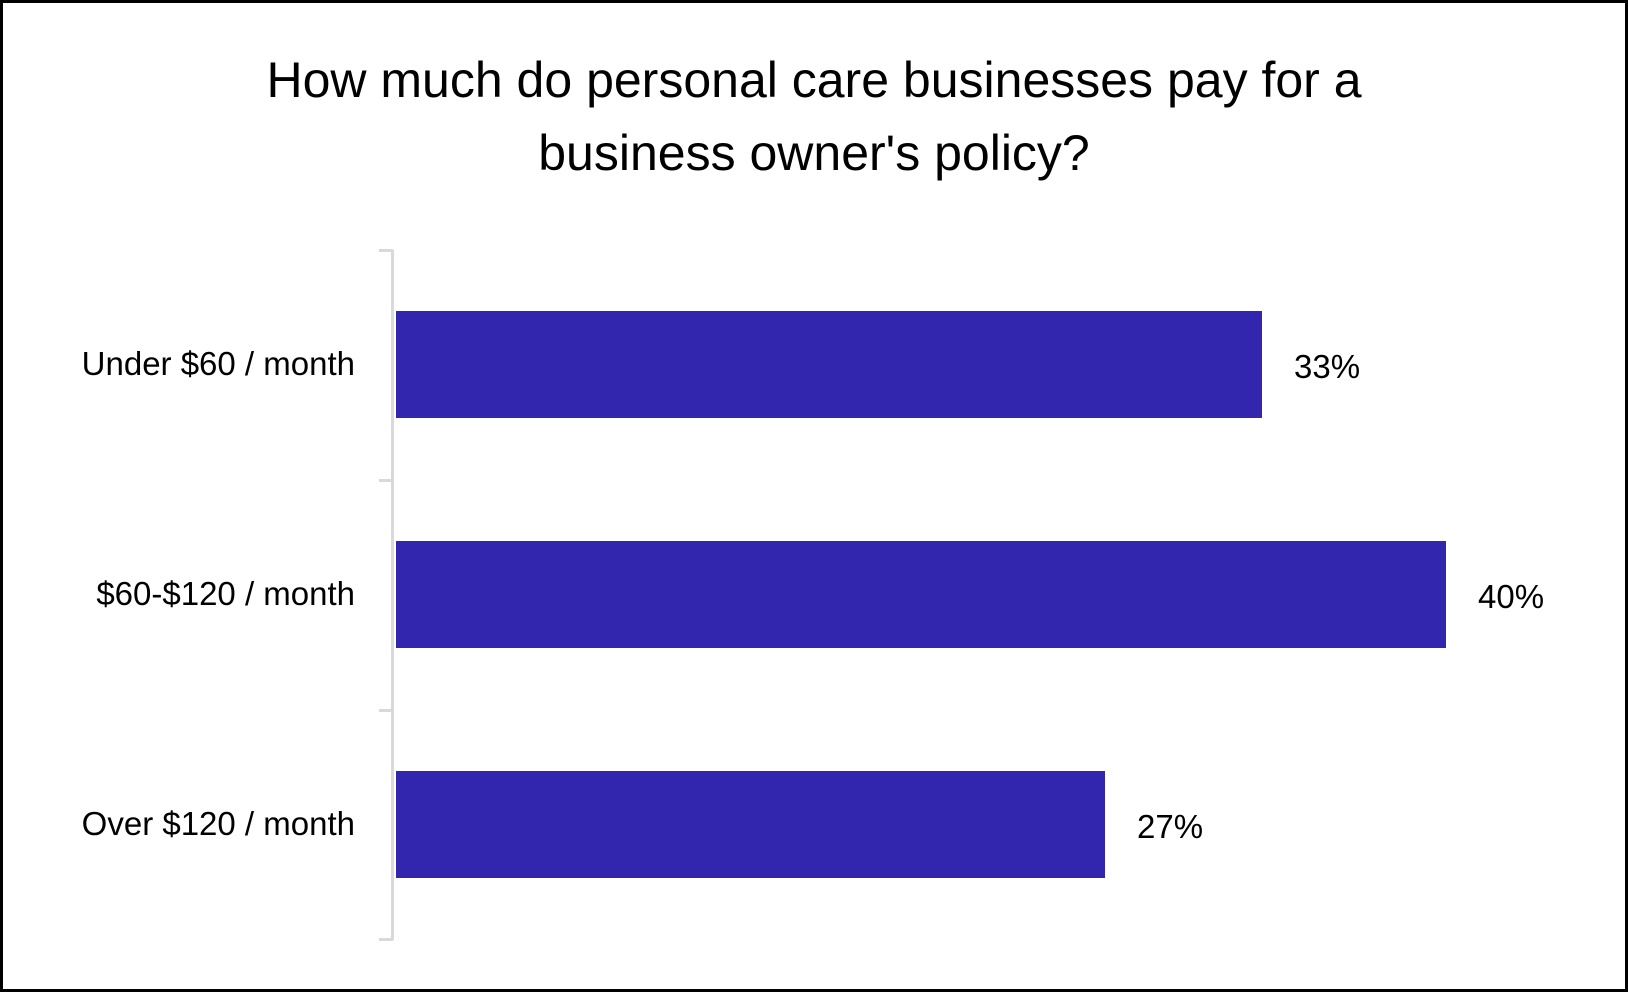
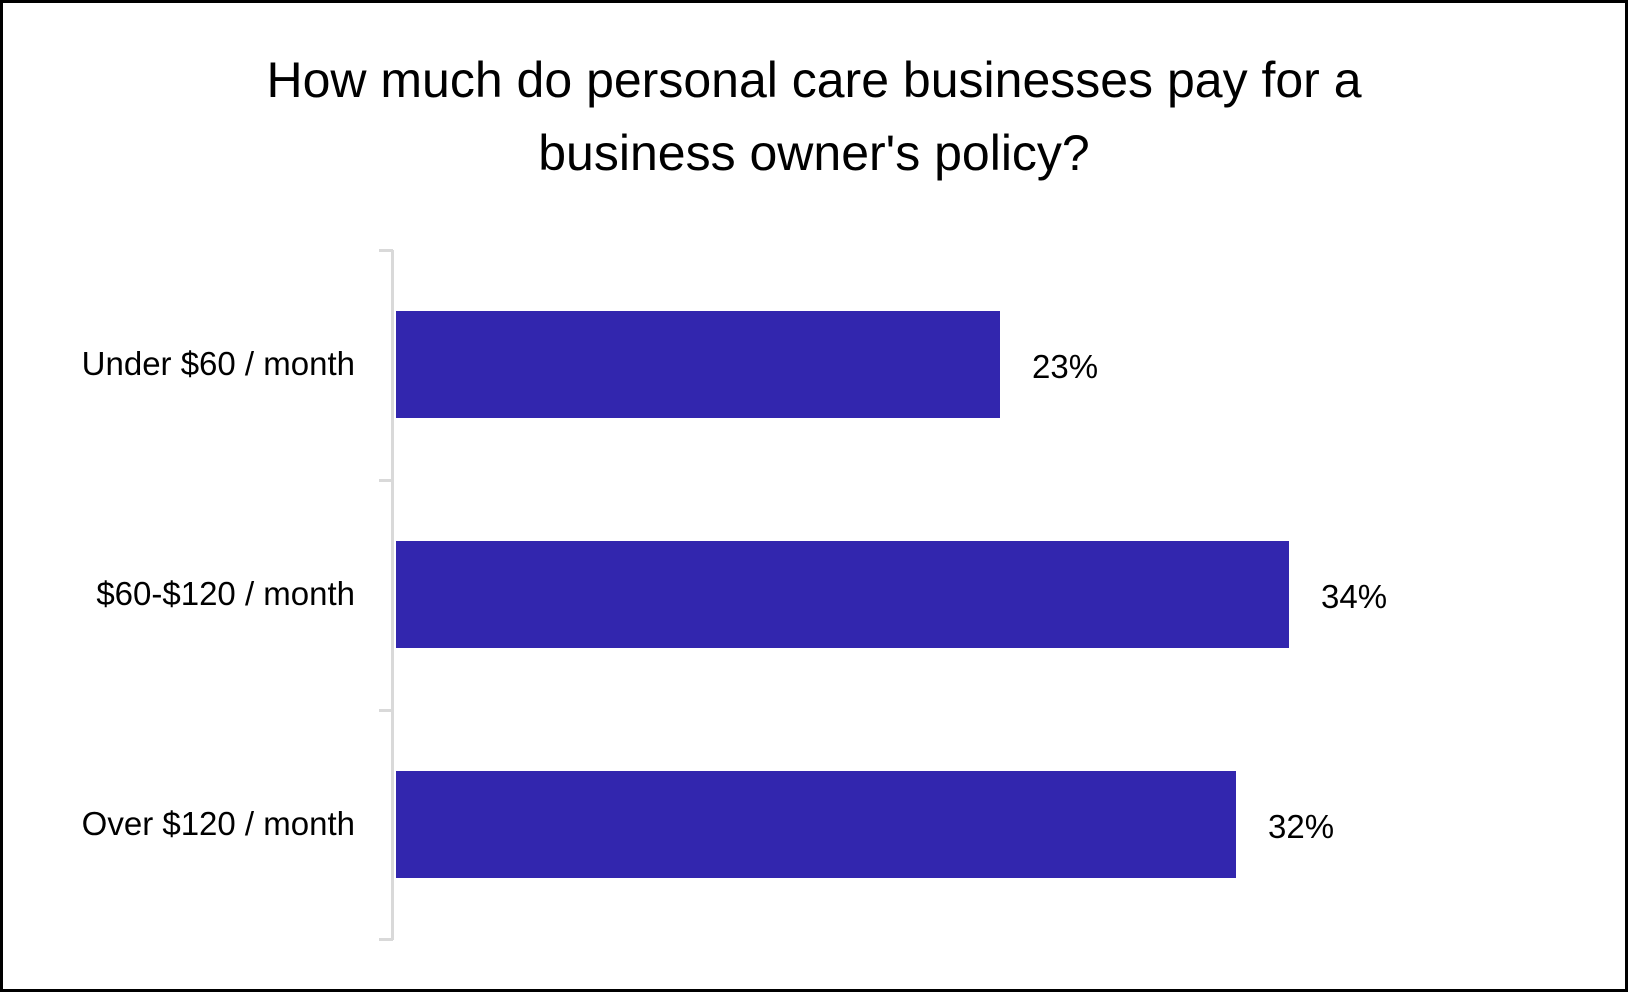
Under $60 / month: 33% -> 23%
$60-$120 / month: 40% -> 34%
Over $120 / month: 27% -> 32%
